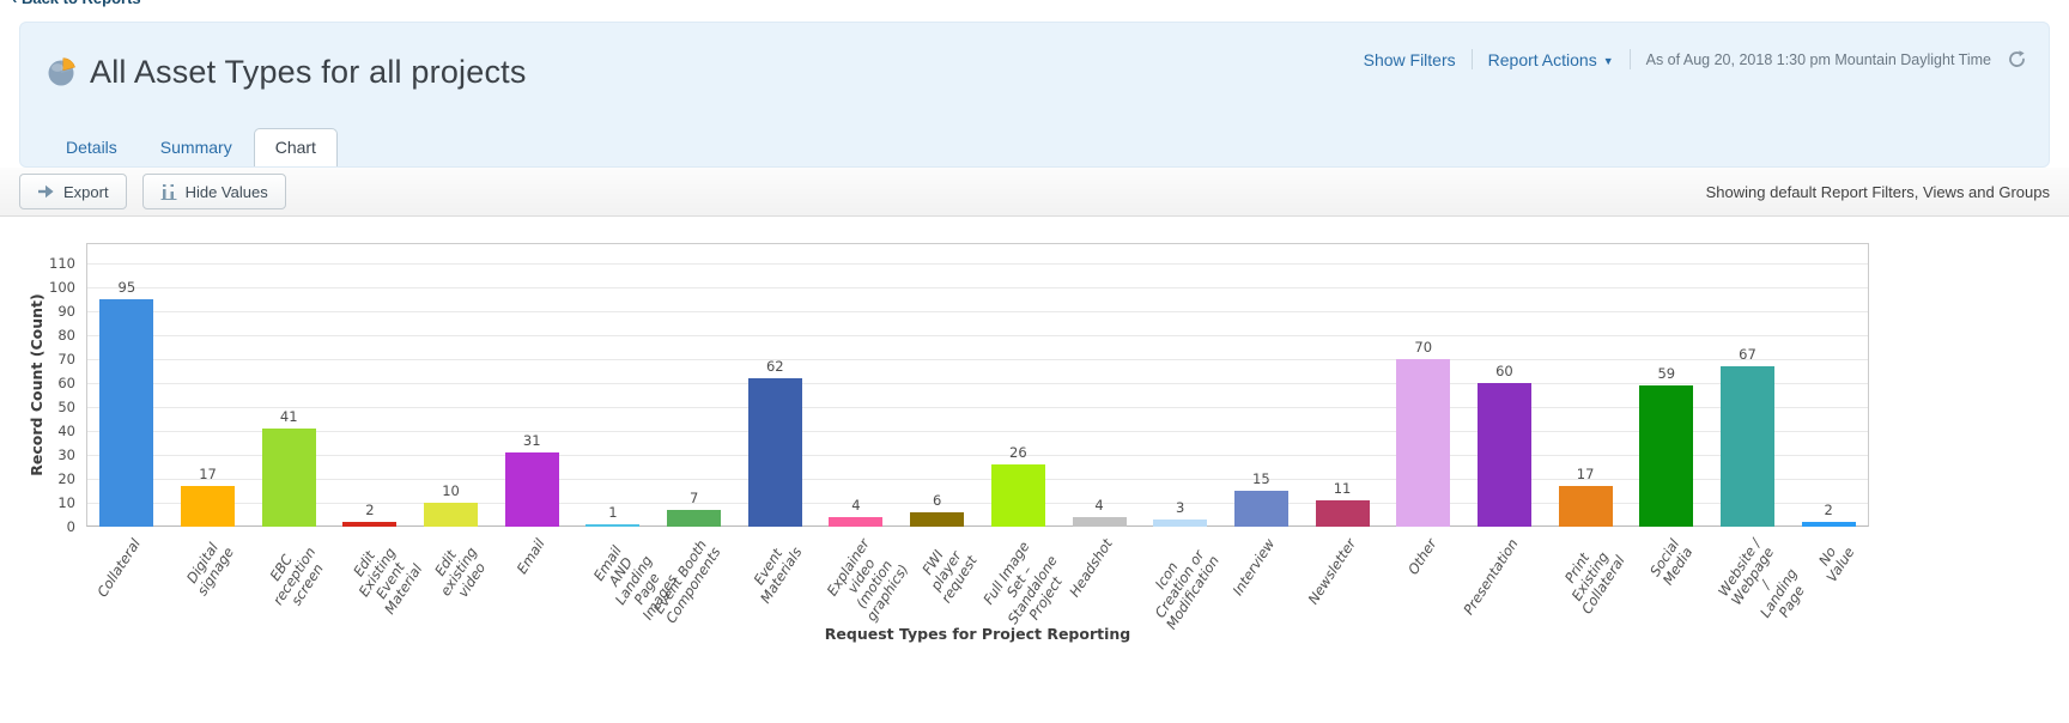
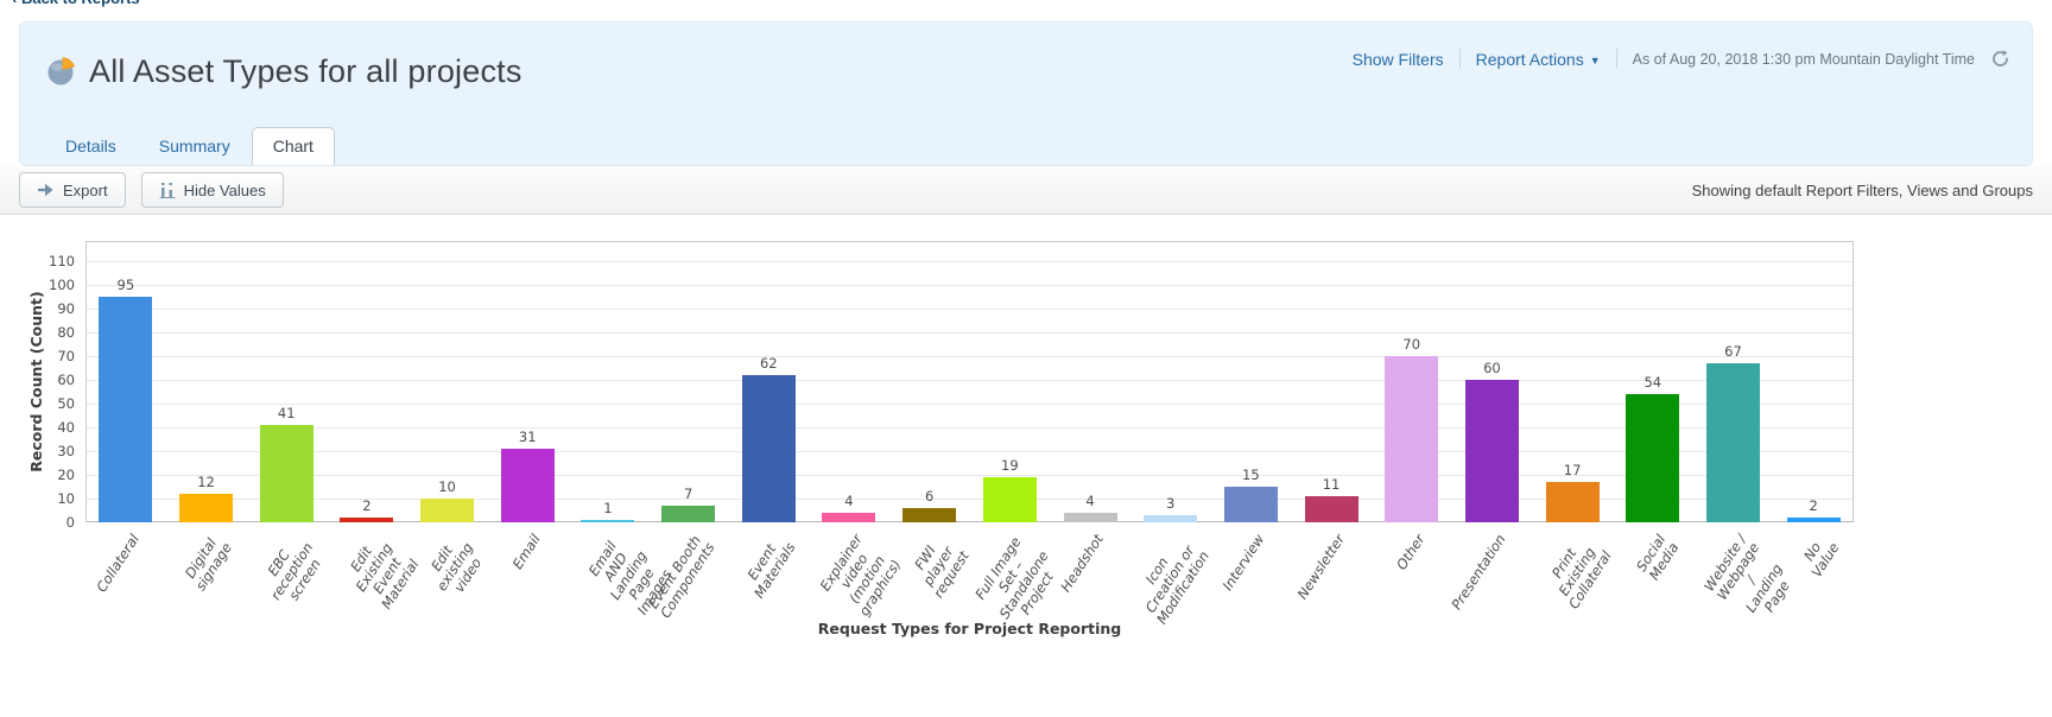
Digital signage: 17 -> 12
Full Image Set – Standalone Project: 26 -> 19
Social Media: 59 -> 54
